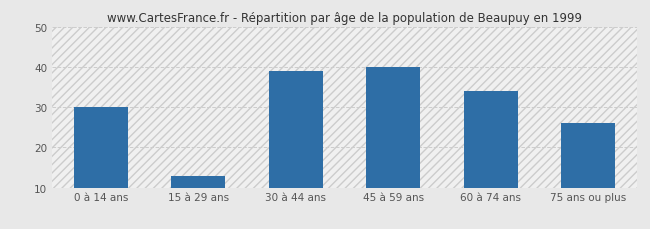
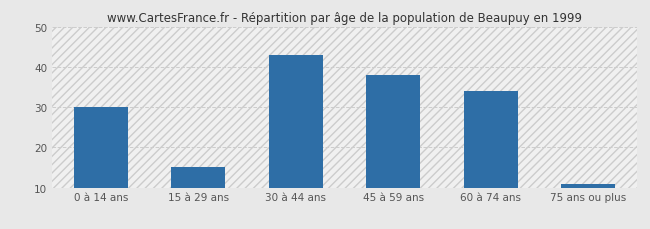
15 à 29 ans: 13 -> 15
30 à 44 ans: 39 -> 43
45 à 59 ans: 40 -> 38
75 ans ou plus: 26 -> 11
